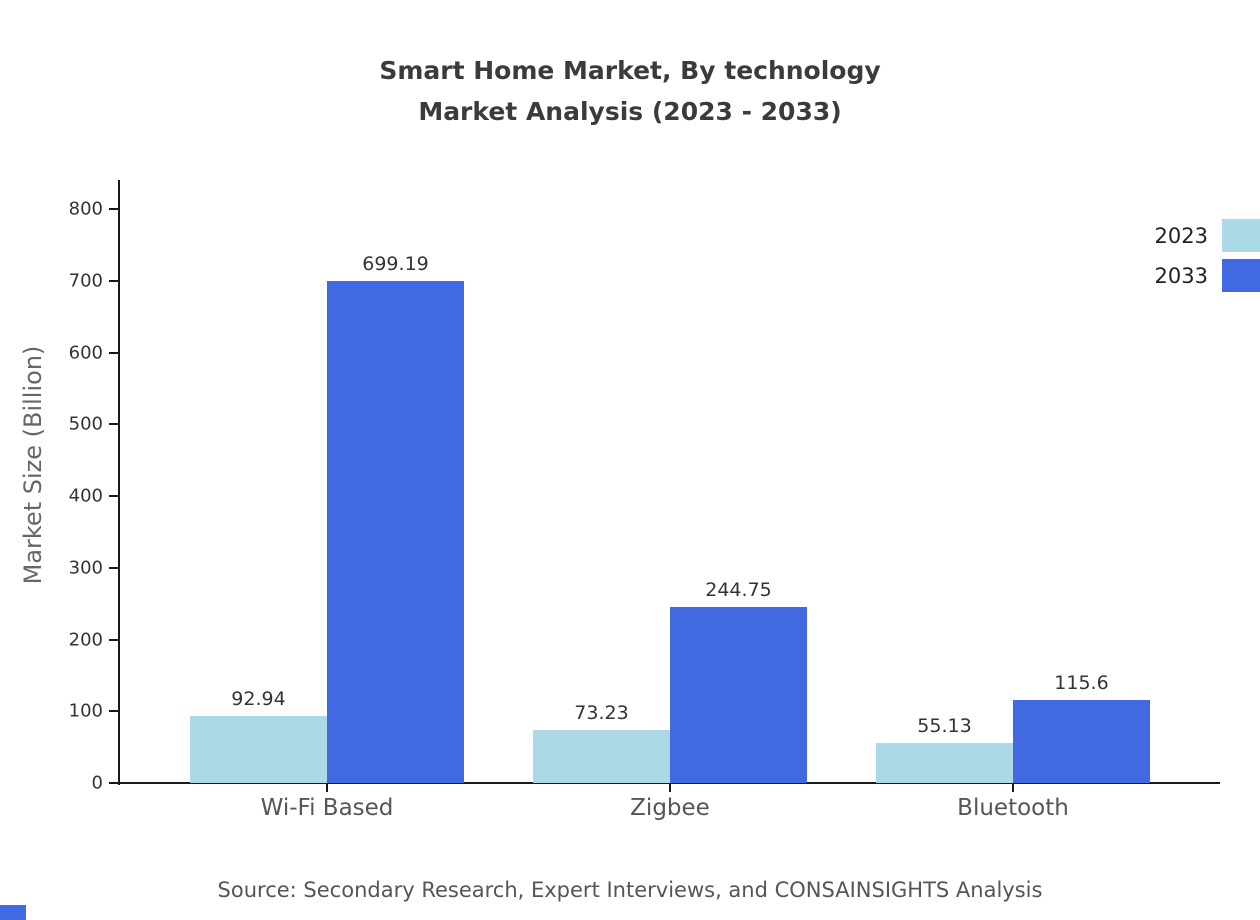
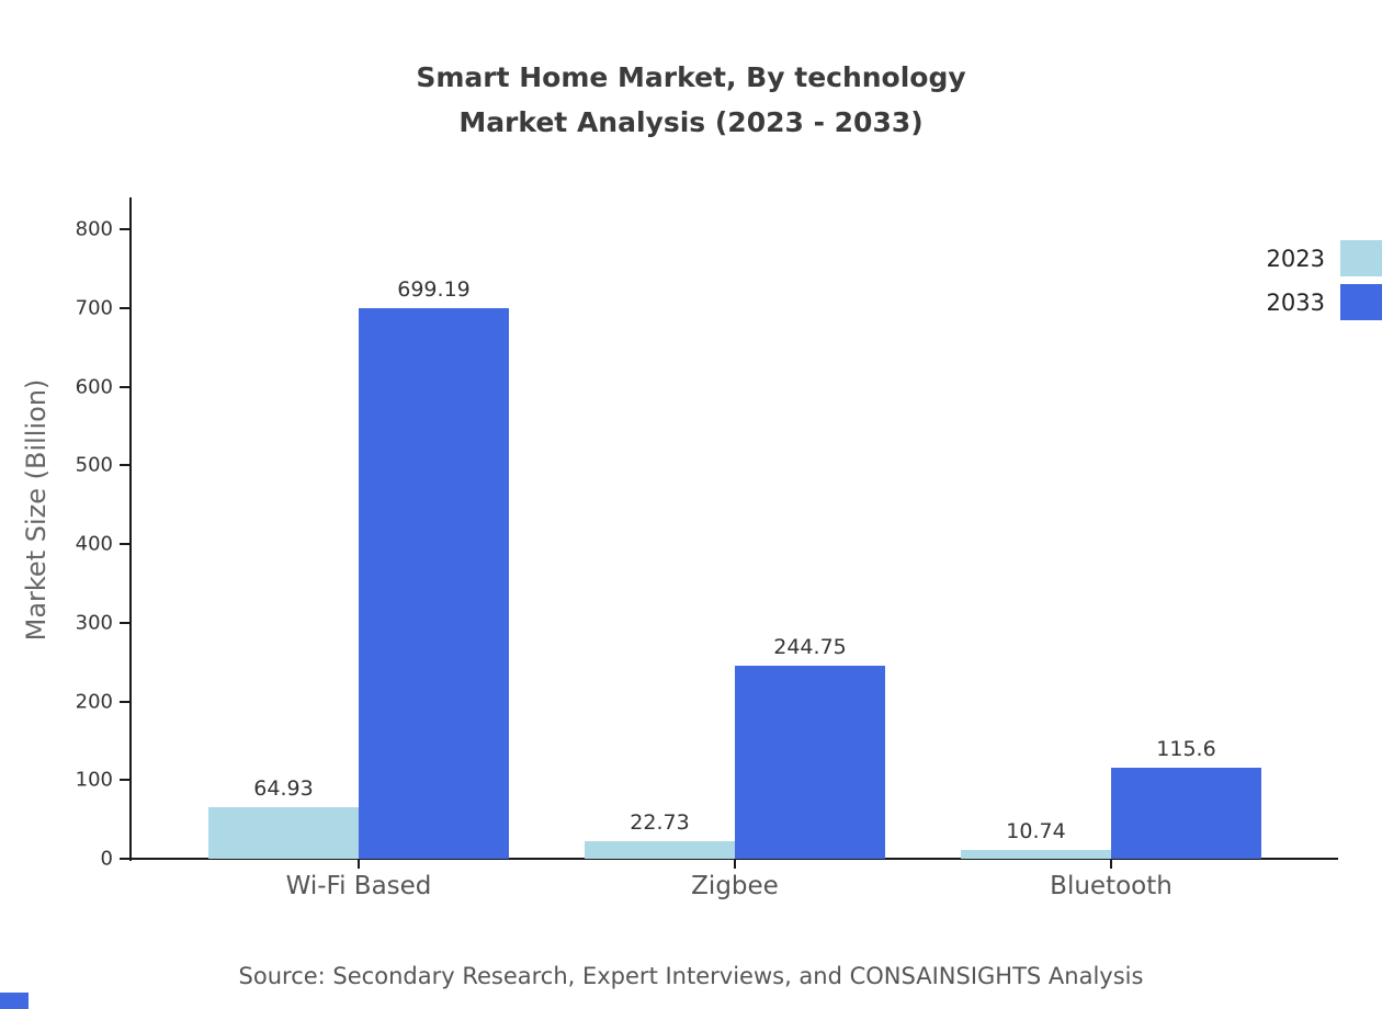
2023/Wi-Fi Based: 92.94 -> 64.93
2023/Zigbee: 73.23 -> 22.73
2023/Bluetooth: 55.13 -> 10.74
